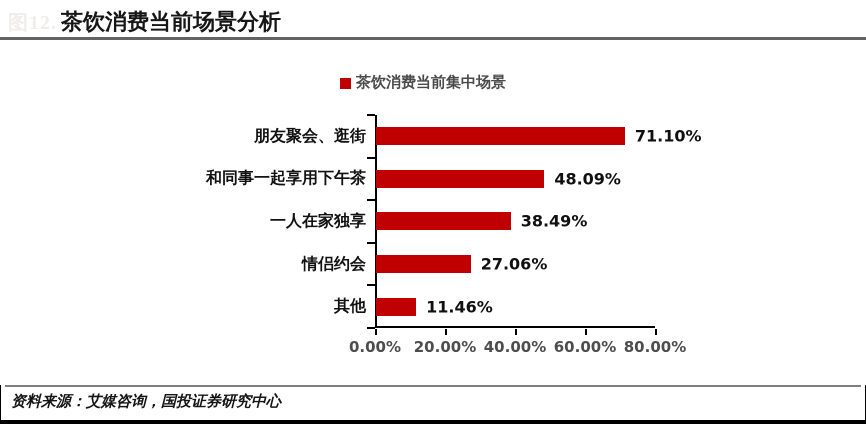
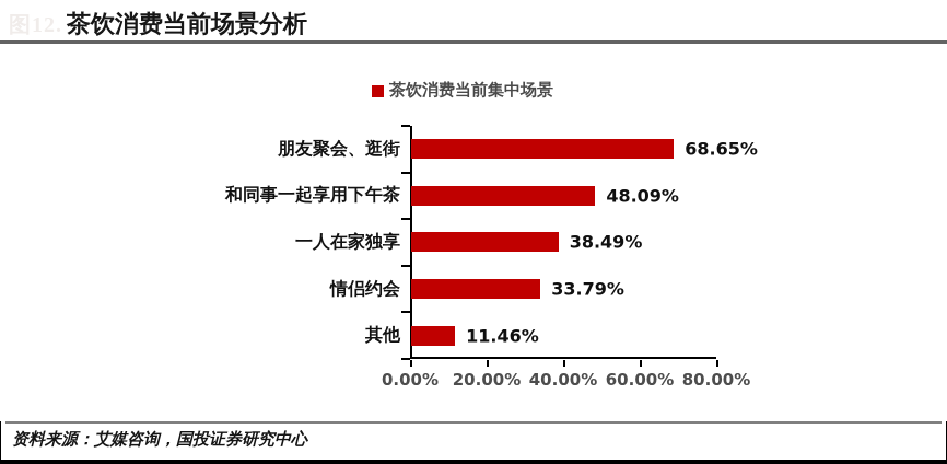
朋友聚会、逛街: 71.10% -> 68.65%
情侣约会: 27.06% -> 33.79%
